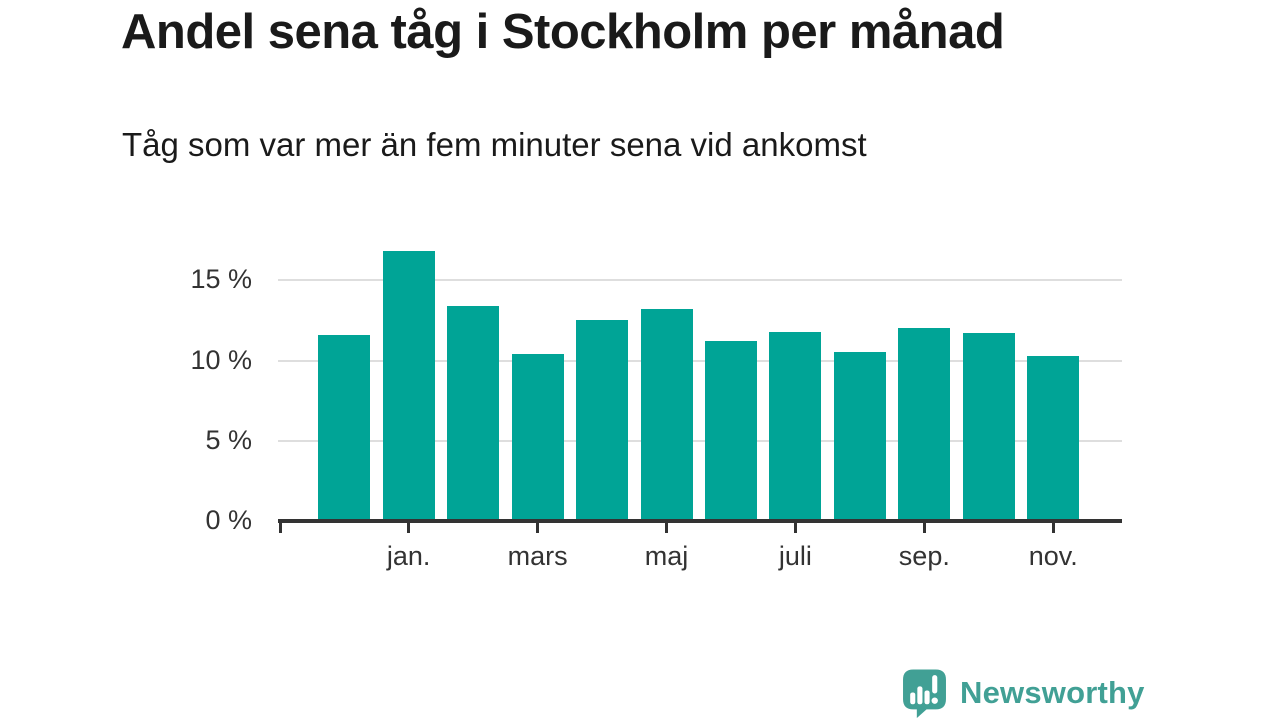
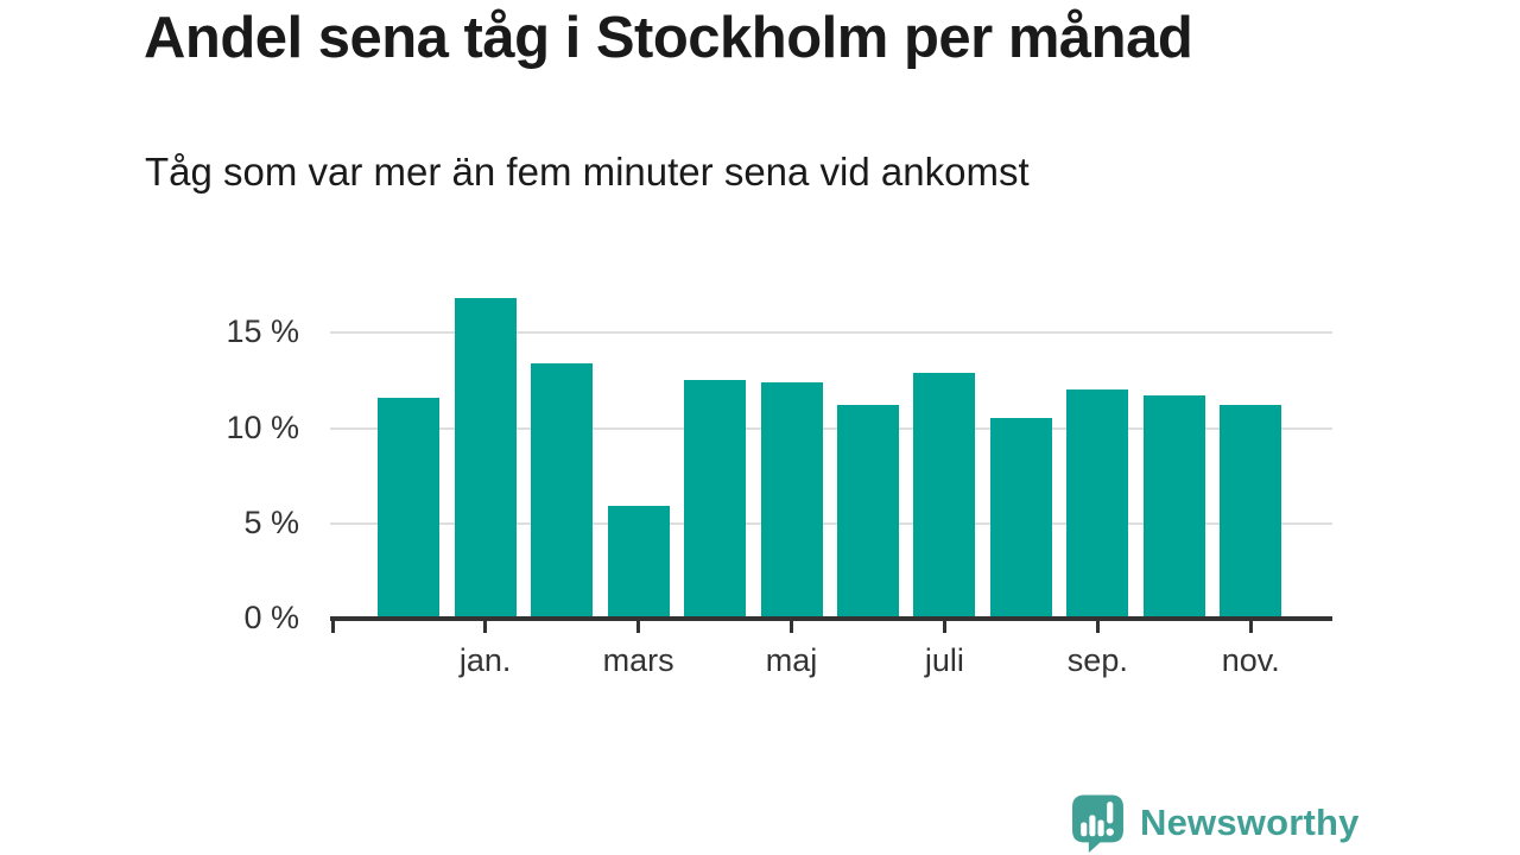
mars: 10.4% -> 5.9%
maj: 13.2% -> 12.4%
juli: 11.8% -> 12.9%
nov.: 10.3% -> 11.2%
